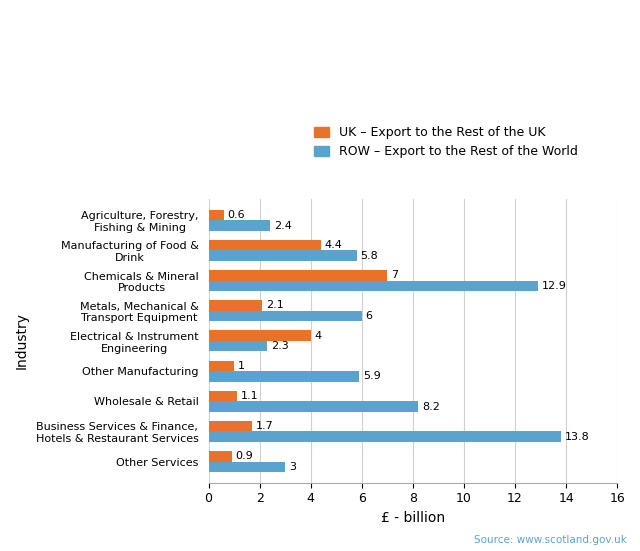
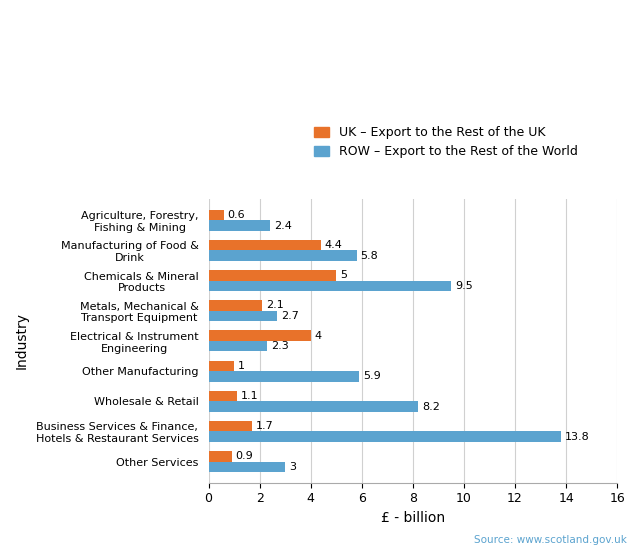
UK – Export to the Rest of the UK/Chemicals & Mineral Products: 7 -> 5
ROW – Export to the Rest of the World/Chemicals & Mineral Products: 12.9 -> 9.5
ROW – Export to the Rest of the World/Metals, Mechanical & Transport Equipment: 6 -> 2.7
